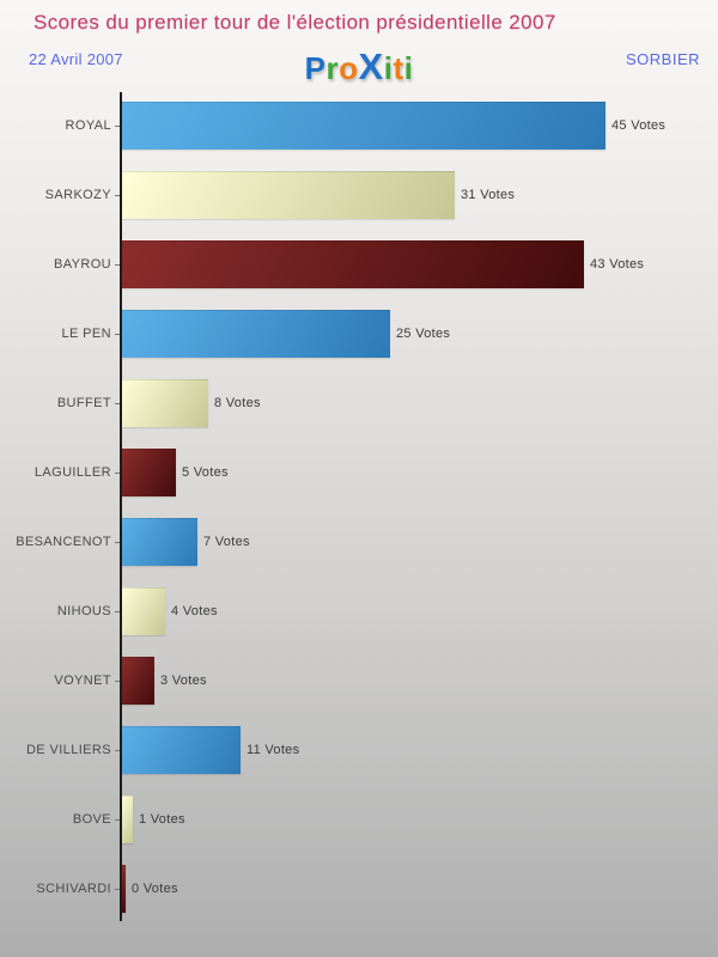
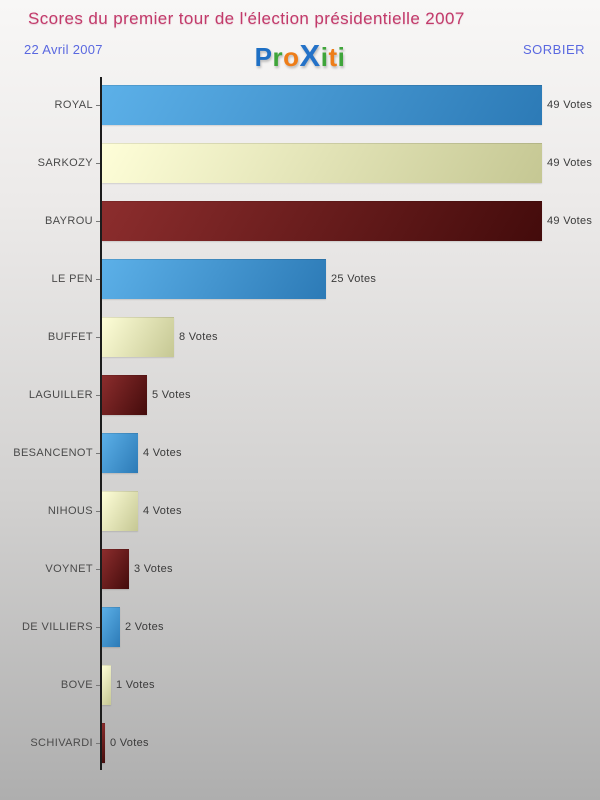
ROYAL: 45 -> 49
SARKOZY: 31 -> 49
BAYROU: 43 -> 49
BESANCENOT: 7 -> 4
DE VILLIERS: 11 -> 2
